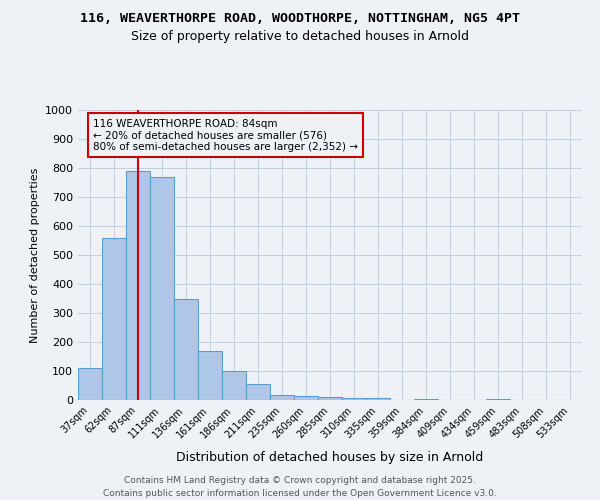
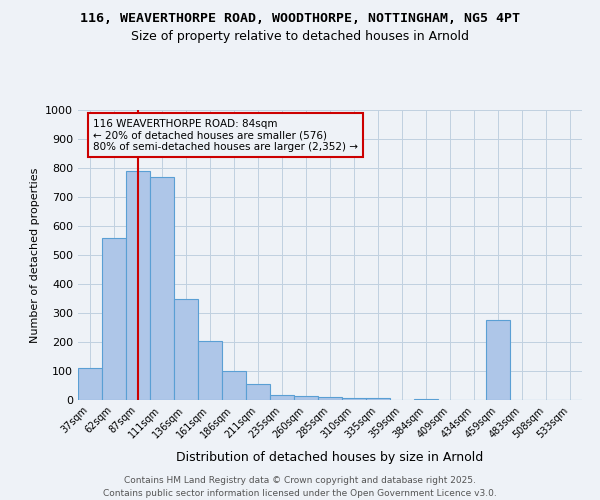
161sqm: 170 -> 205
459sqm: 5 -> 275
